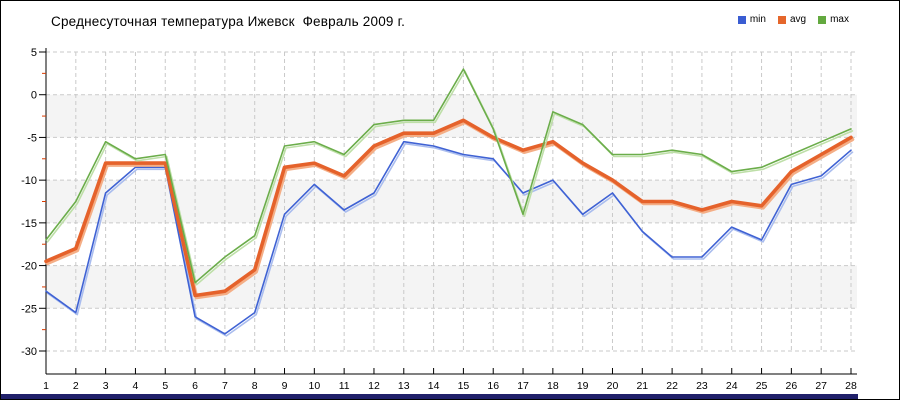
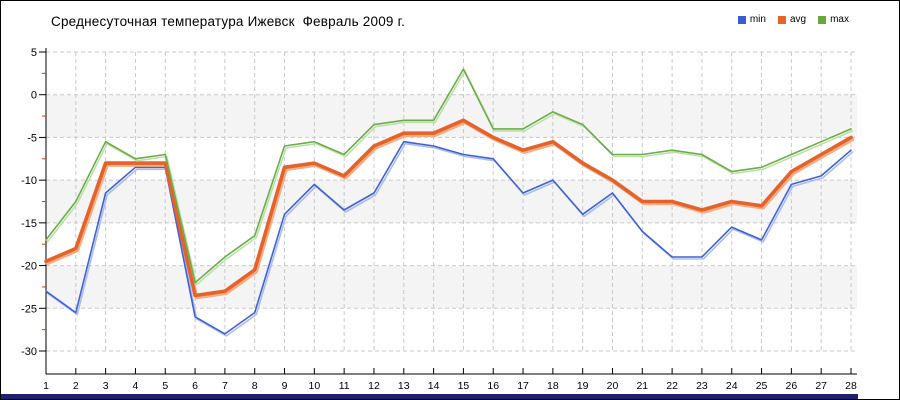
max/17: -14 -> -4
